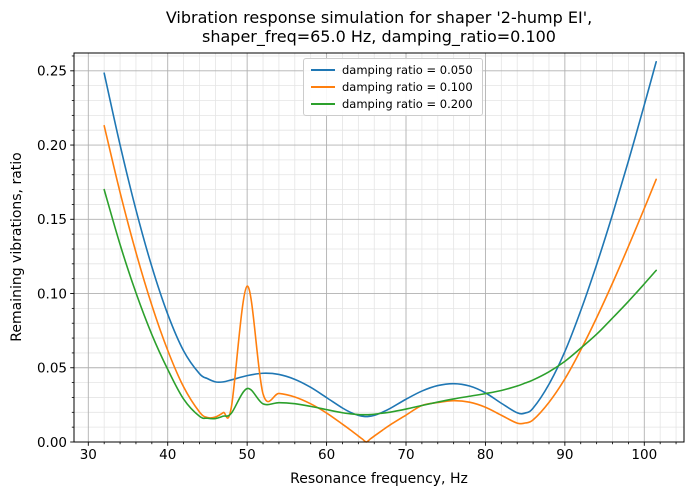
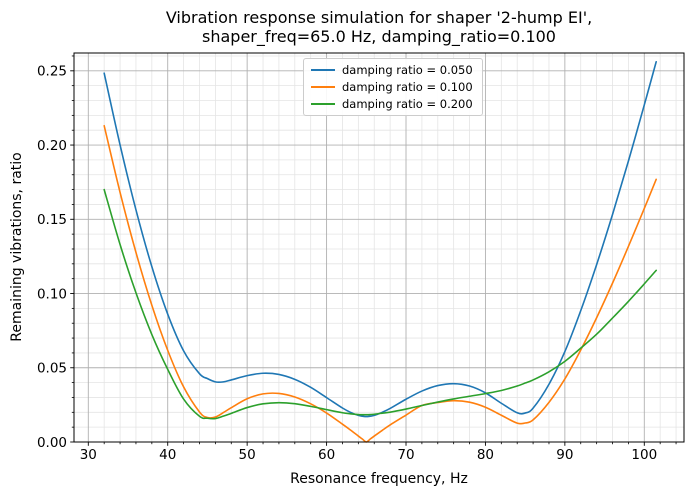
damping ratio = 0.100/50: 0.105 -> 0.029
damping ratio = 0.200/50: 0.036 -> 0.023
